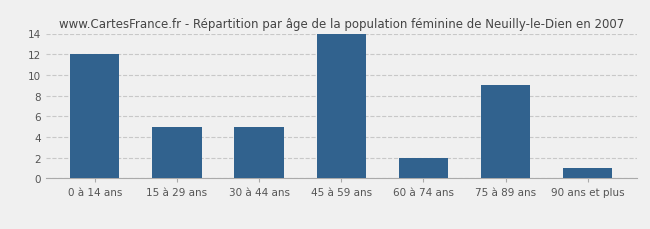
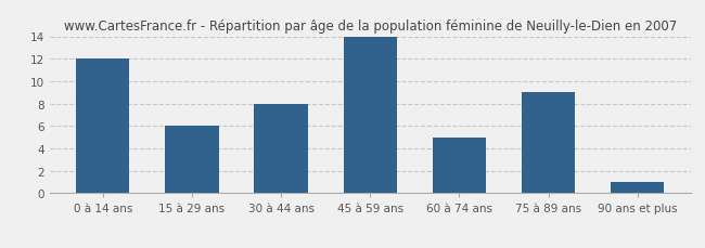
15 à 29 ans: 5 -> 6
30 à 44 ans: 5 -> 8
60 à 74 ans: 2 -> 5
